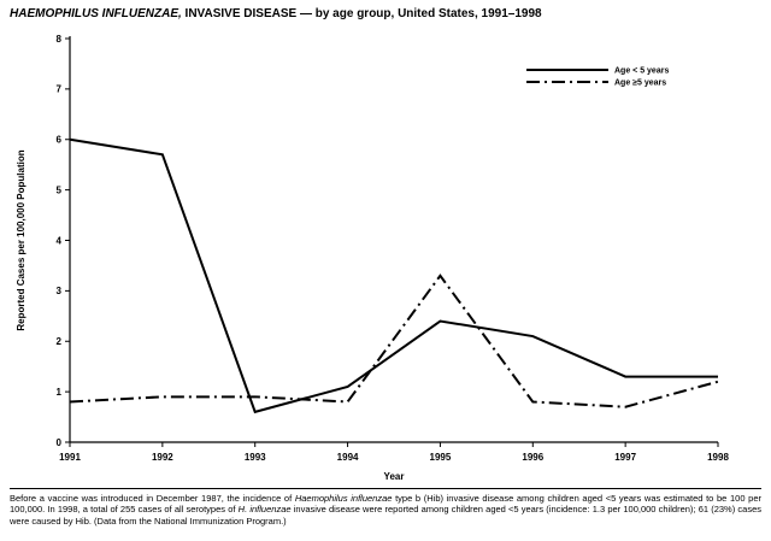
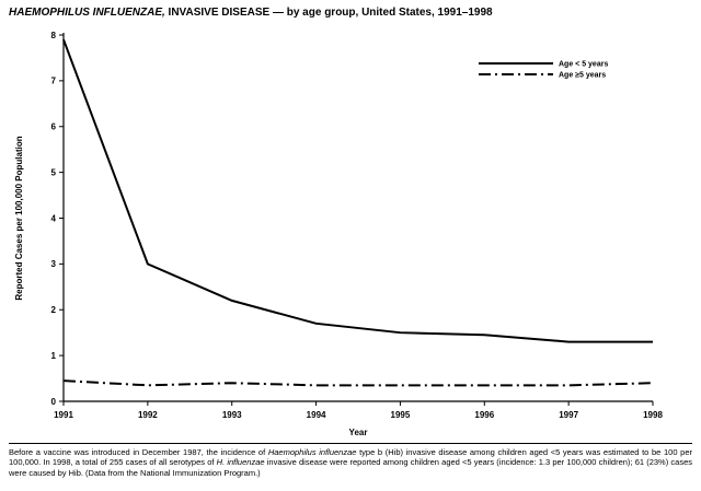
Age < 5 years/1991: 6.0 -> 7.9
Age ≥5 years/1991: 0.8 -> 0.5
Age < 5 years/1992: 5.7 -> 3.0
Age ≥5 years/1992: 0.9 -> 0.3
Age < 5 years/1993: 0.6 -> 2.2
Age ≥5 years/1993: 0.9 -> 0.4
Age < 5 years/1994: 1.1 -> 1.7
Age ≥5 years/1994: 0.8 -> 0.3
Age < 5 years/1995: 2.4 -> 1.5
Age ≥5 years/1995: 3.3 -> 0.3
Age < 5 years/1996: 2.1 -> 1.4
Age ≥5 years/1996: 0.8 -> 0.3
Age ≥5 years/1997: 0.7 -> 0.3
Age ≥5 years/1998: 1.2 -> 0.4
